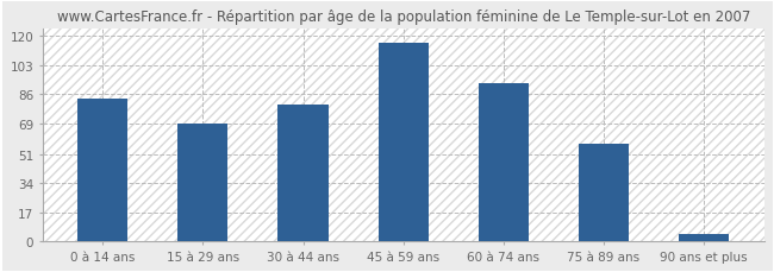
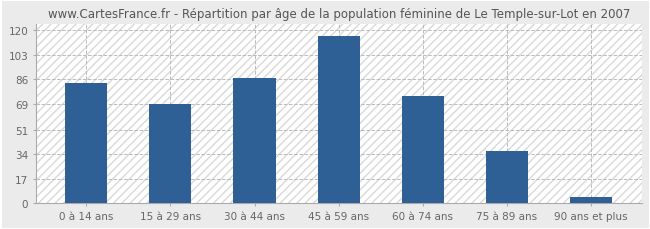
30 à 44 ans: 80 -> 87
60 à 74 ans: 92 -> 74
75 à 89 ans: 57 -> 36
